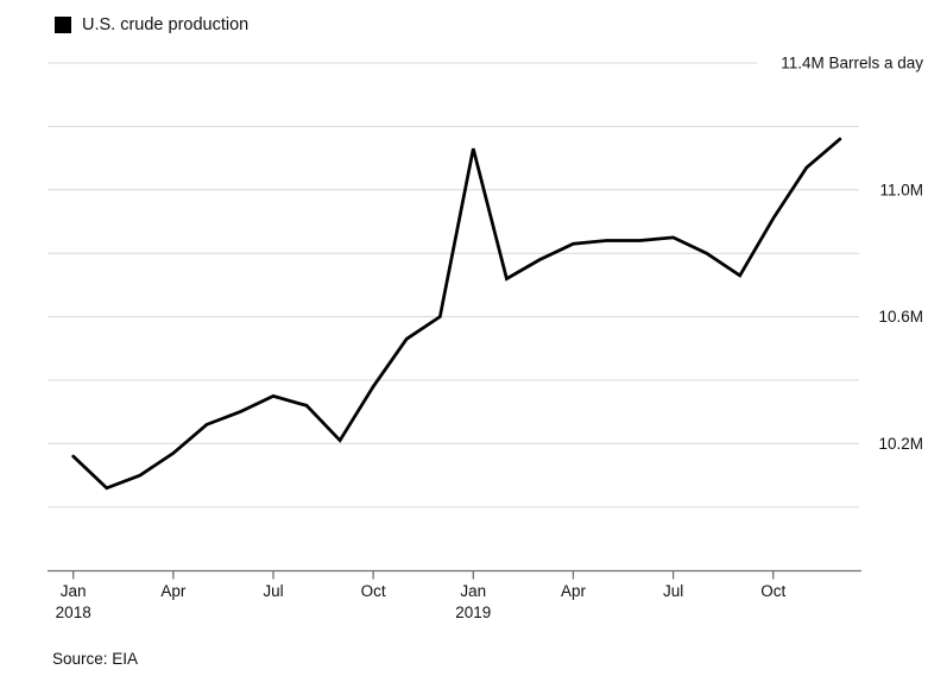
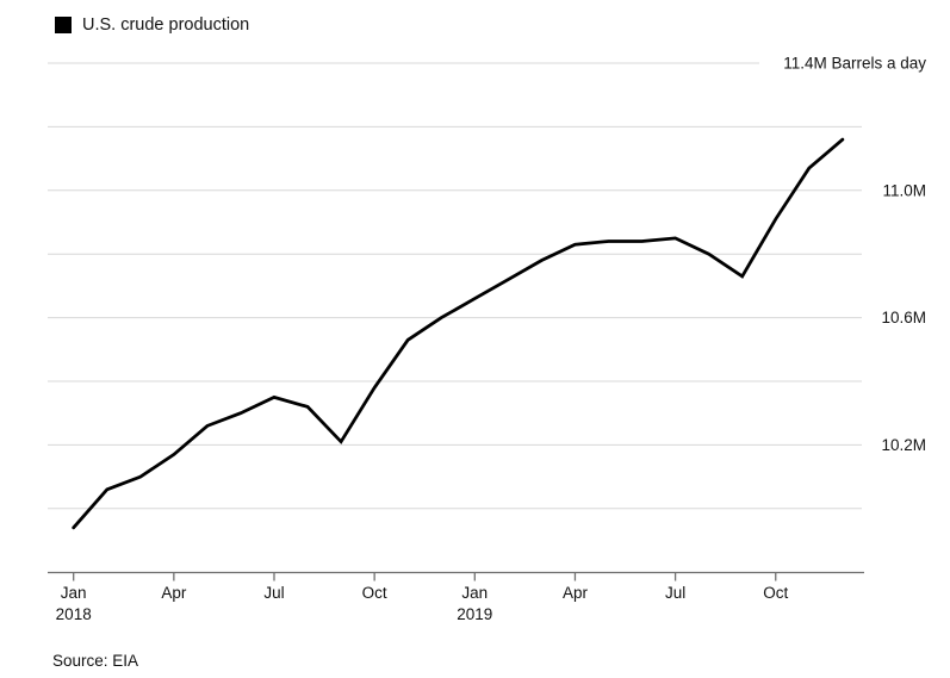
Jan 2018: 10.16M -> 9.94M
Jan 2019: 11.13M -> 10.66M
